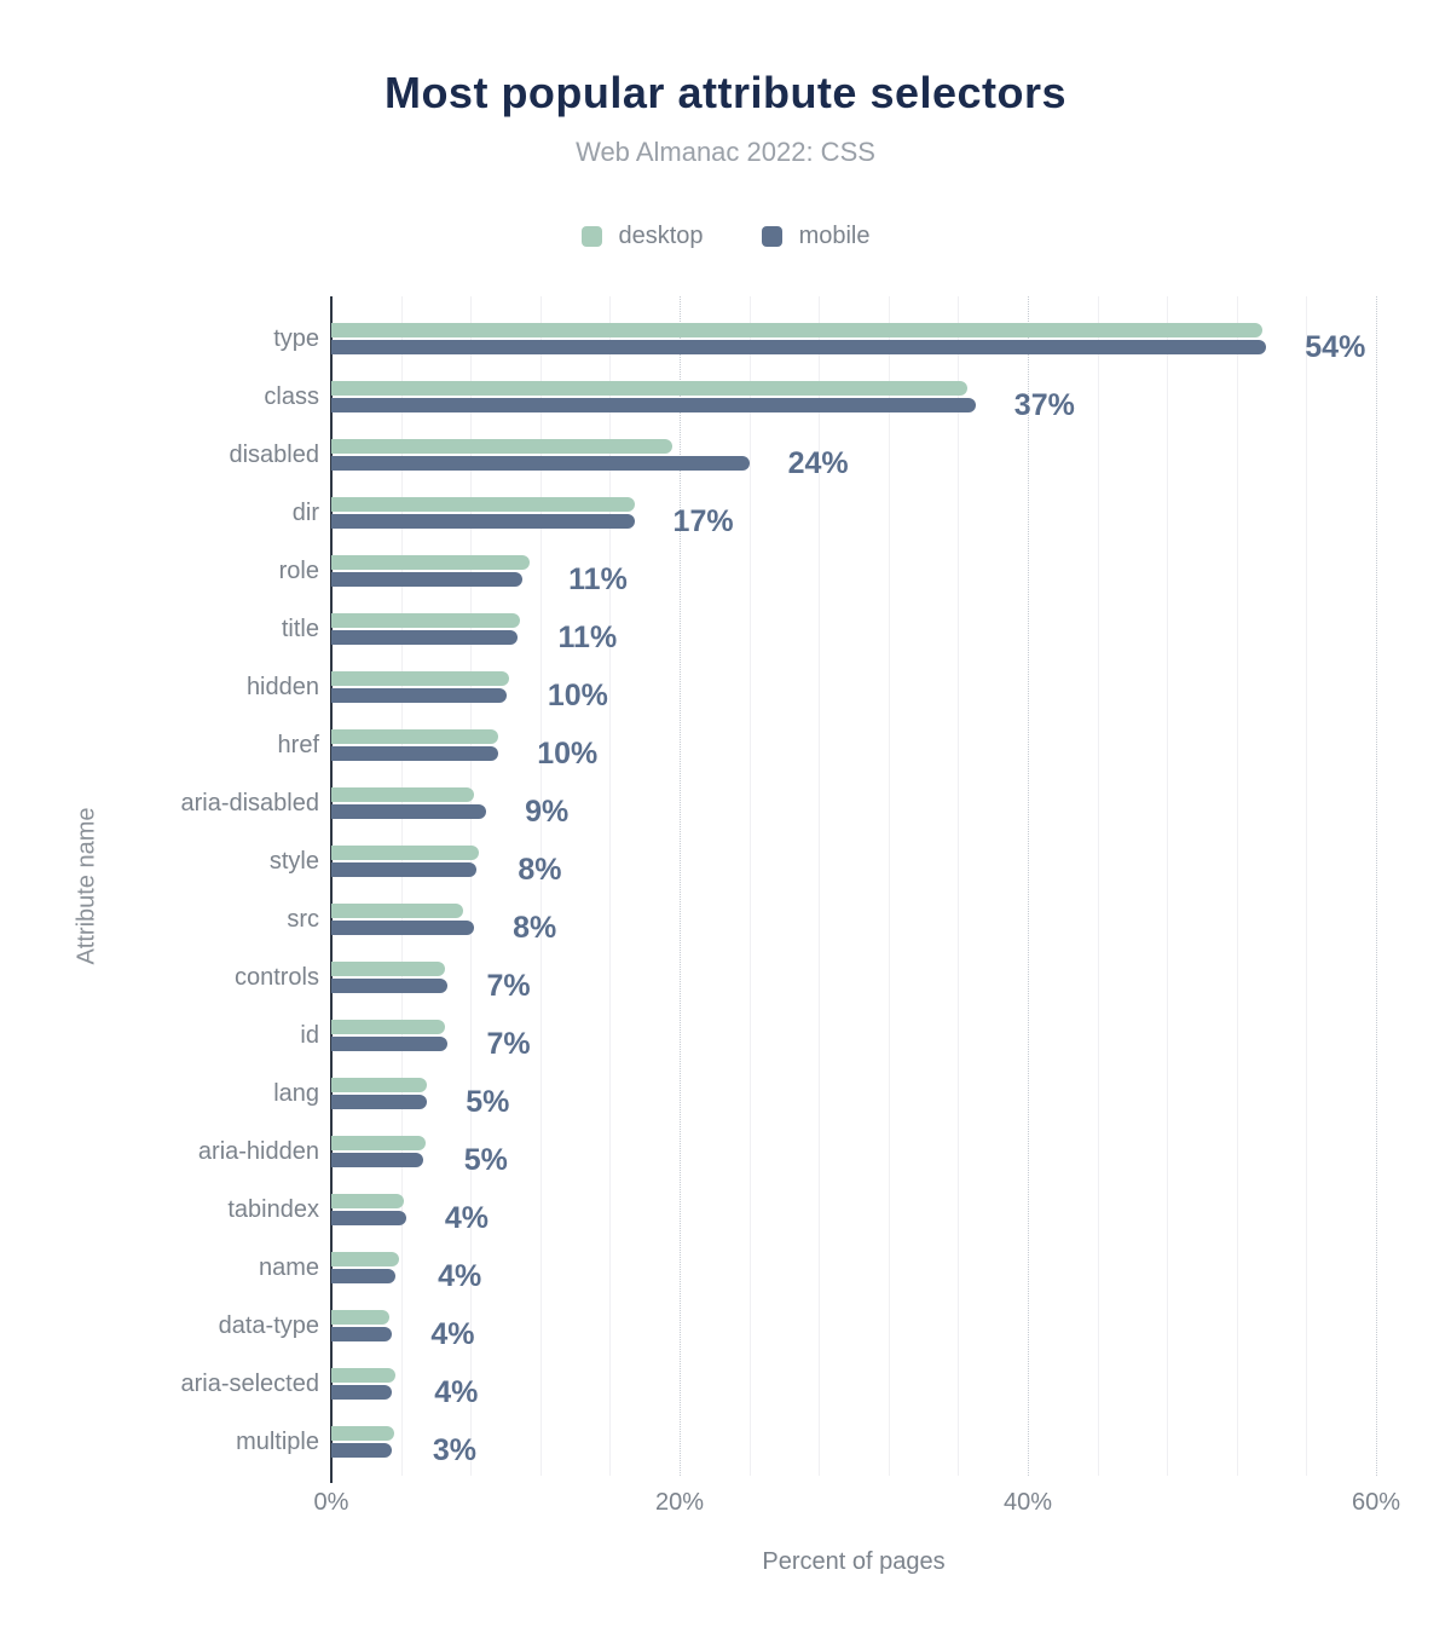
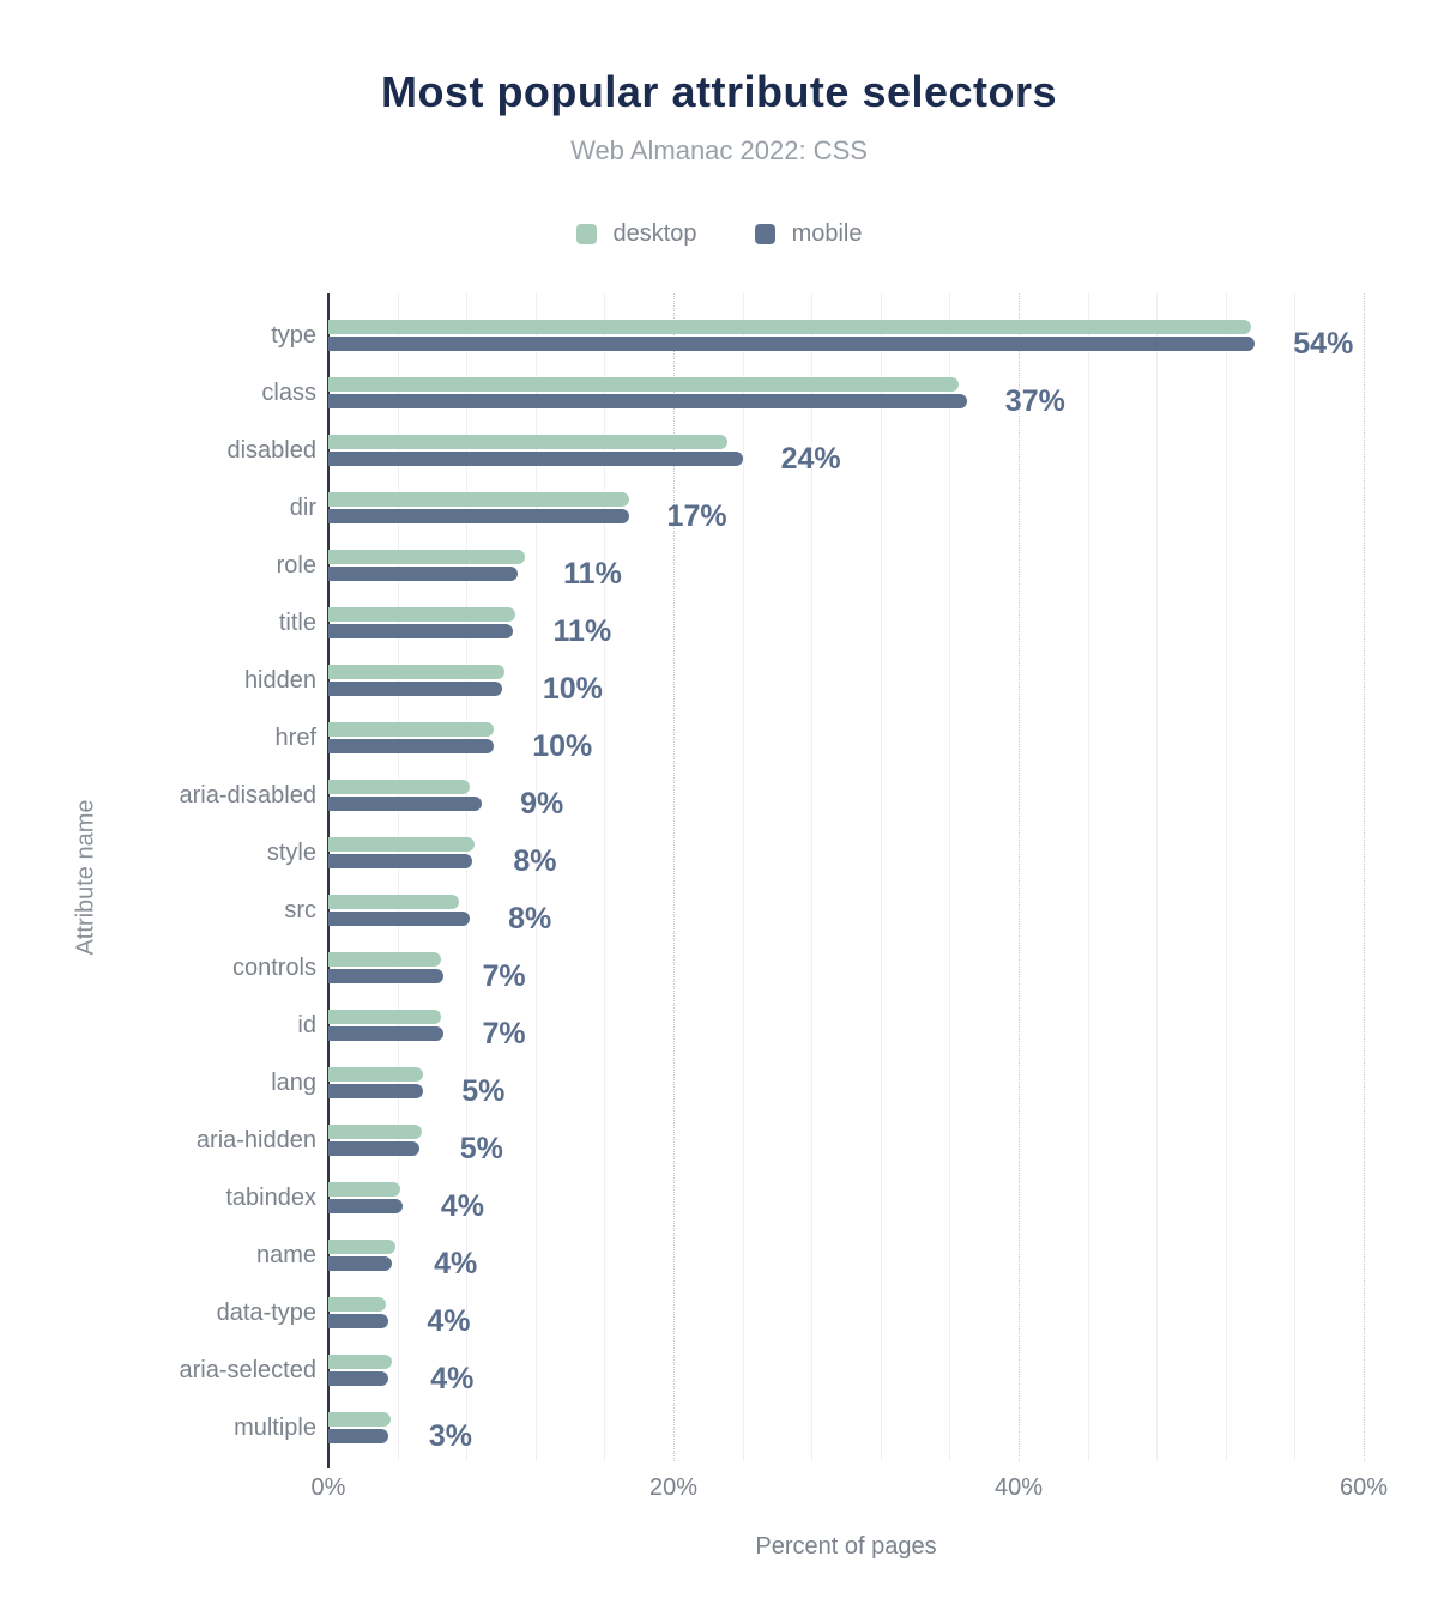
desktop/disabled: 19.6% -> 23.1%
